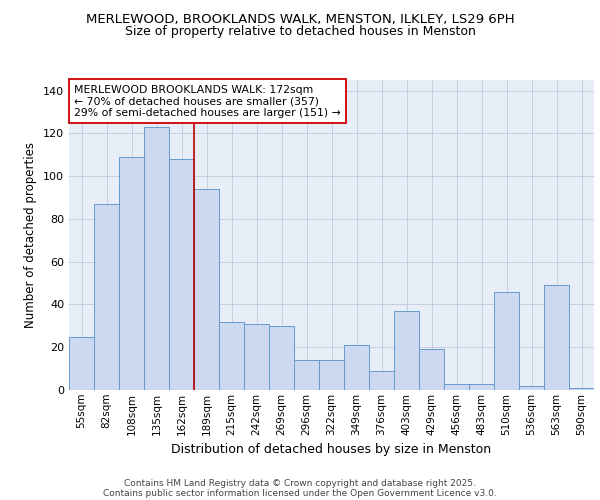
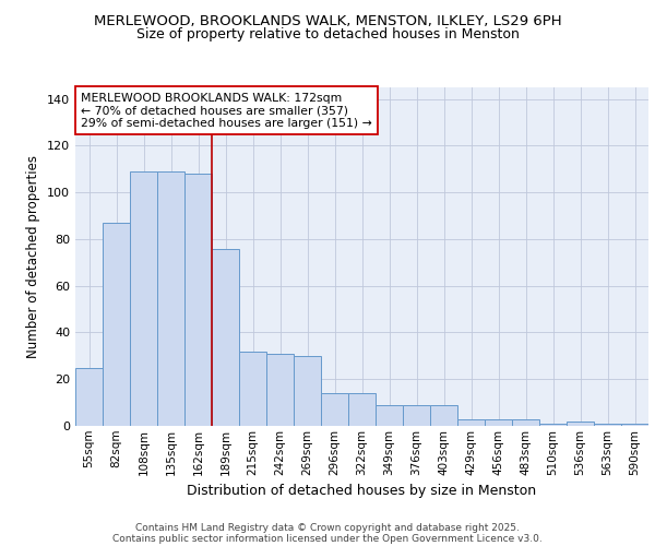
135sqm: 123 -> 109
189sqm: 94 -> 76
349sqm: 21 -> 9
403sqm: 37 -> 9
429sqm: 19 -> 3
510sqm: 46 -> 1
563sqm: 49 -> 1
